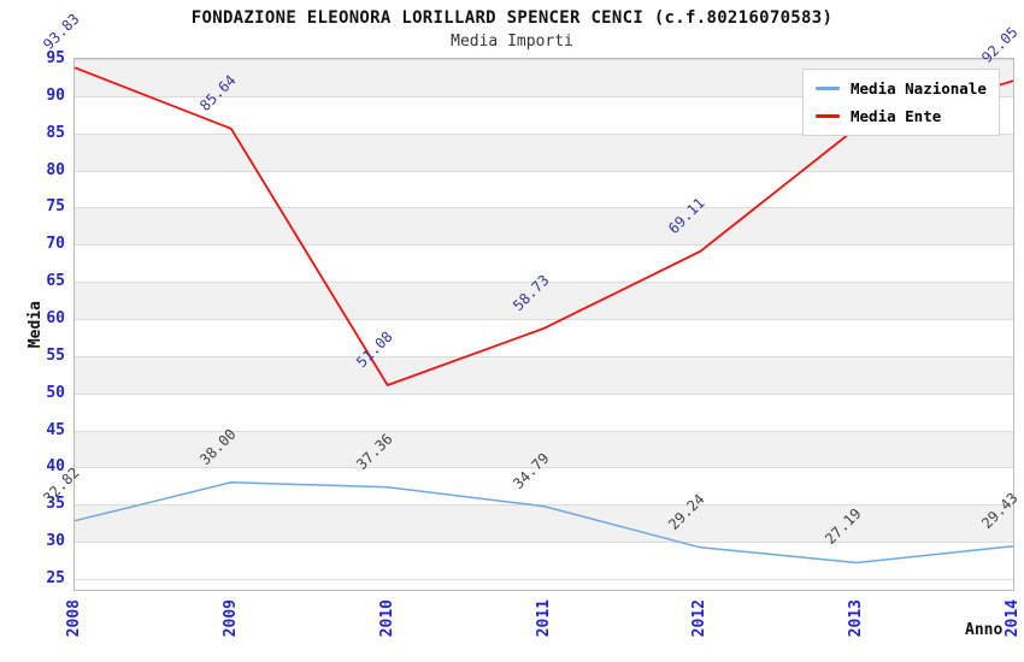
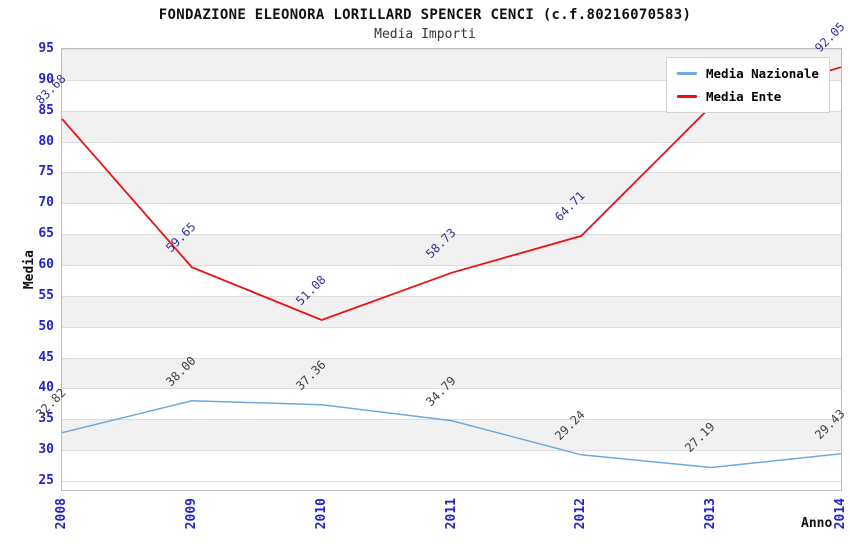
Media Ente/2008: 93.83 -> 83.68
Media Ente/2009: 85.64 -> 59.65
Media Ente/2012: 69.11 -> 64.71
